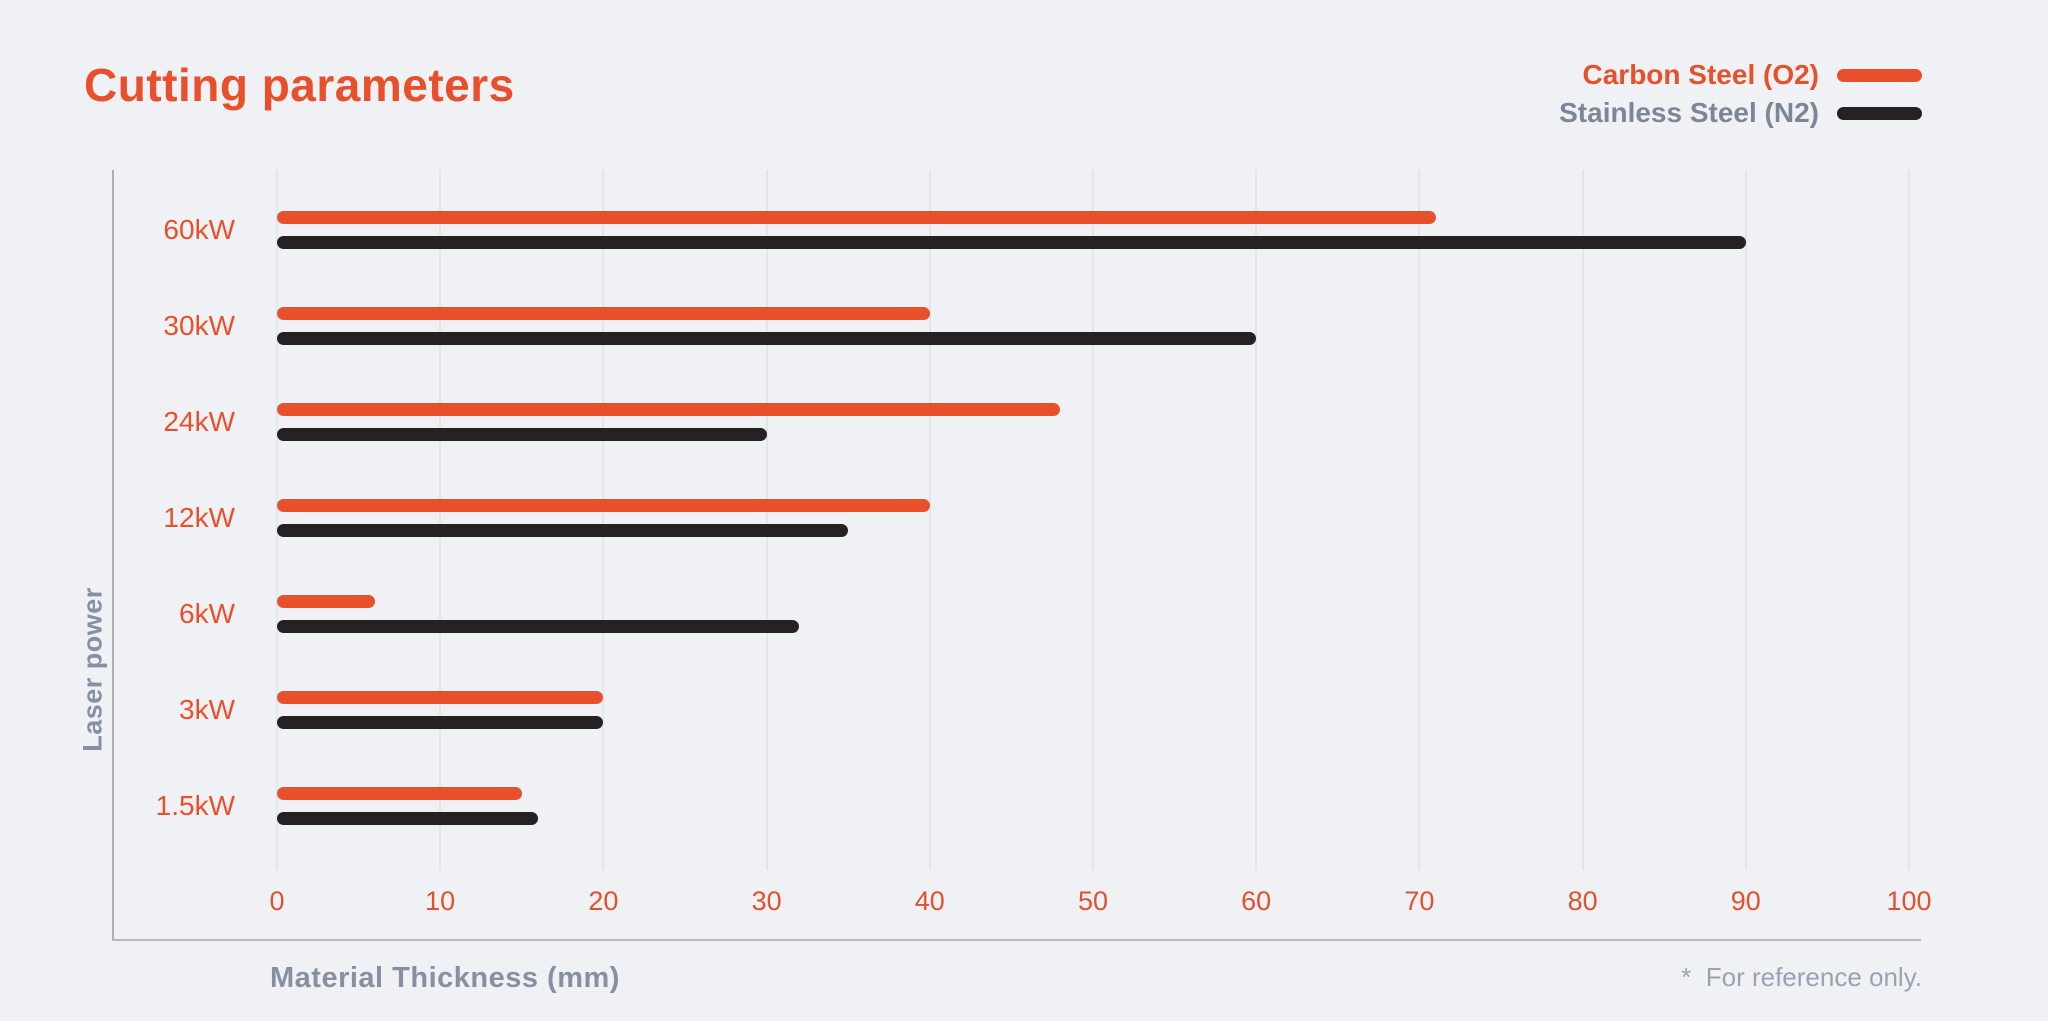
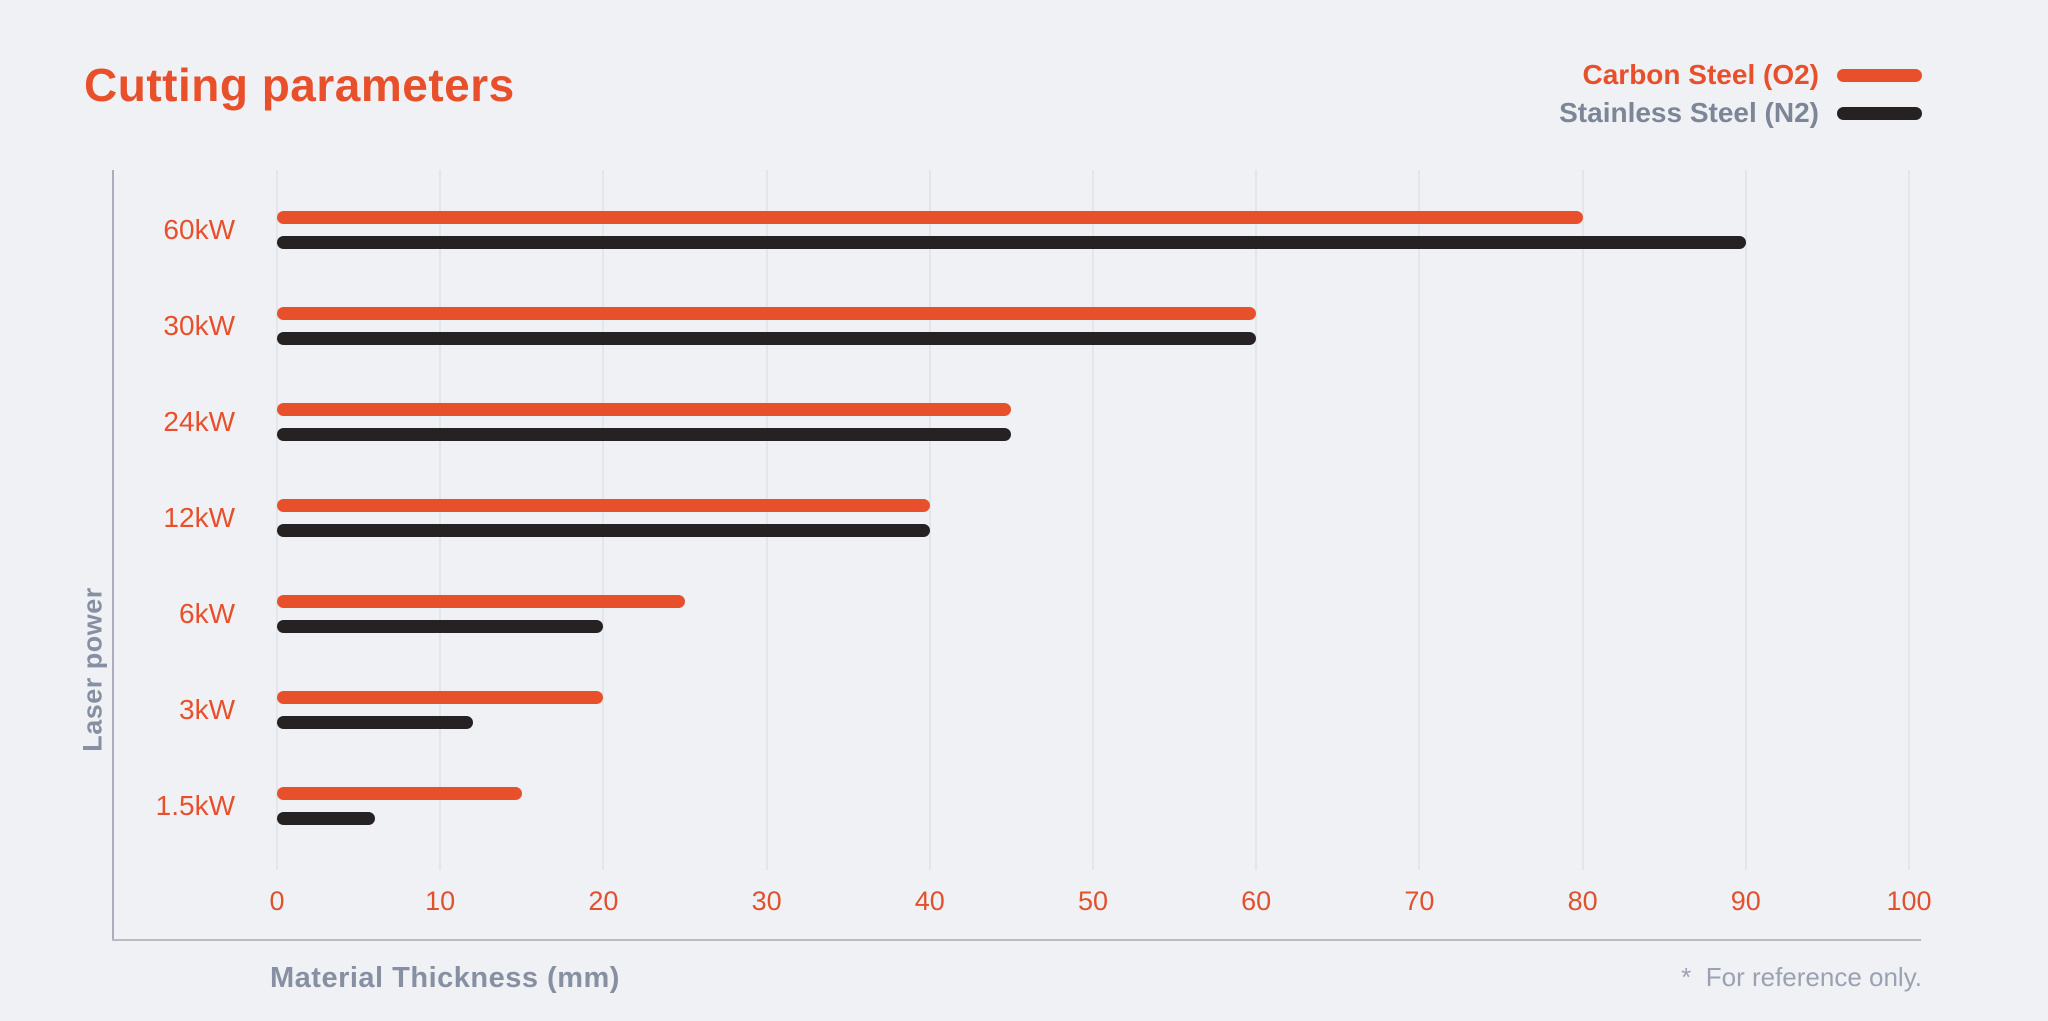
Carbon Steel (O2)/60kW: 71 -> 80
Carbon Steel (O2)/30kW: 40 -> 60
Carbon Steel (O2)/24kW: 48 -> 45
Stainless Steel (N2)/24kW: 30 -> 45
Stainless Steel (N2)/12kW: 35 -> 40
Carbon Steel (O2)/6kW: 6 -> 25
Stainless Steel (N2)/6kW: 32 -> 20
Stainless Steel (N2)/3kW: 20 -> 12
Stainless Steel (N2)/1.5kW: 16 -> 6
